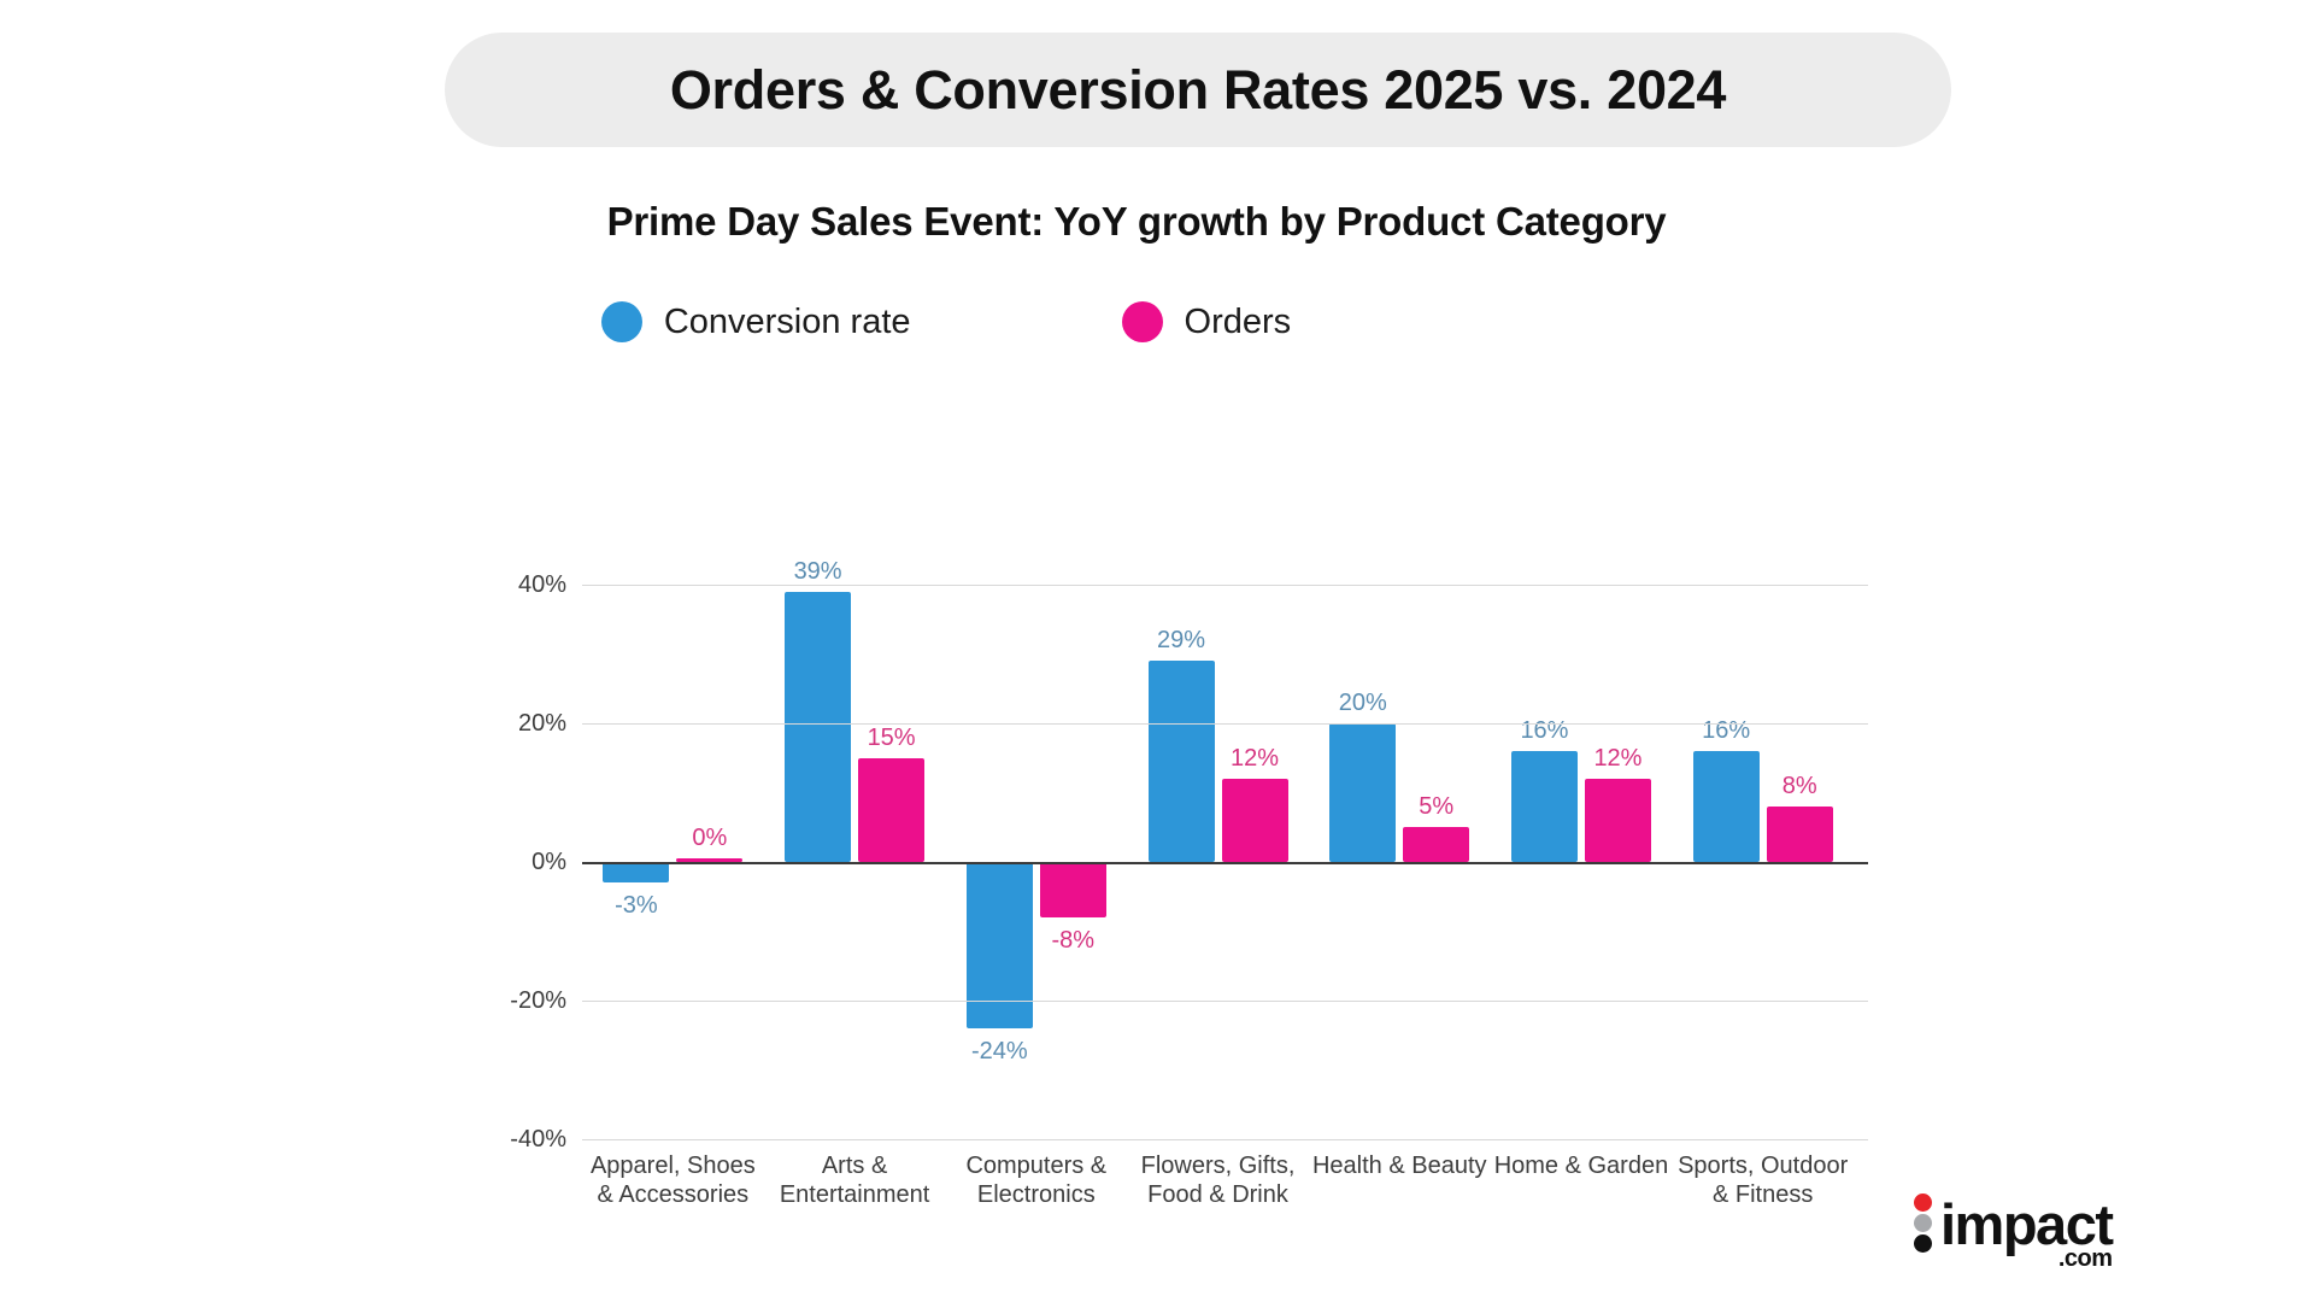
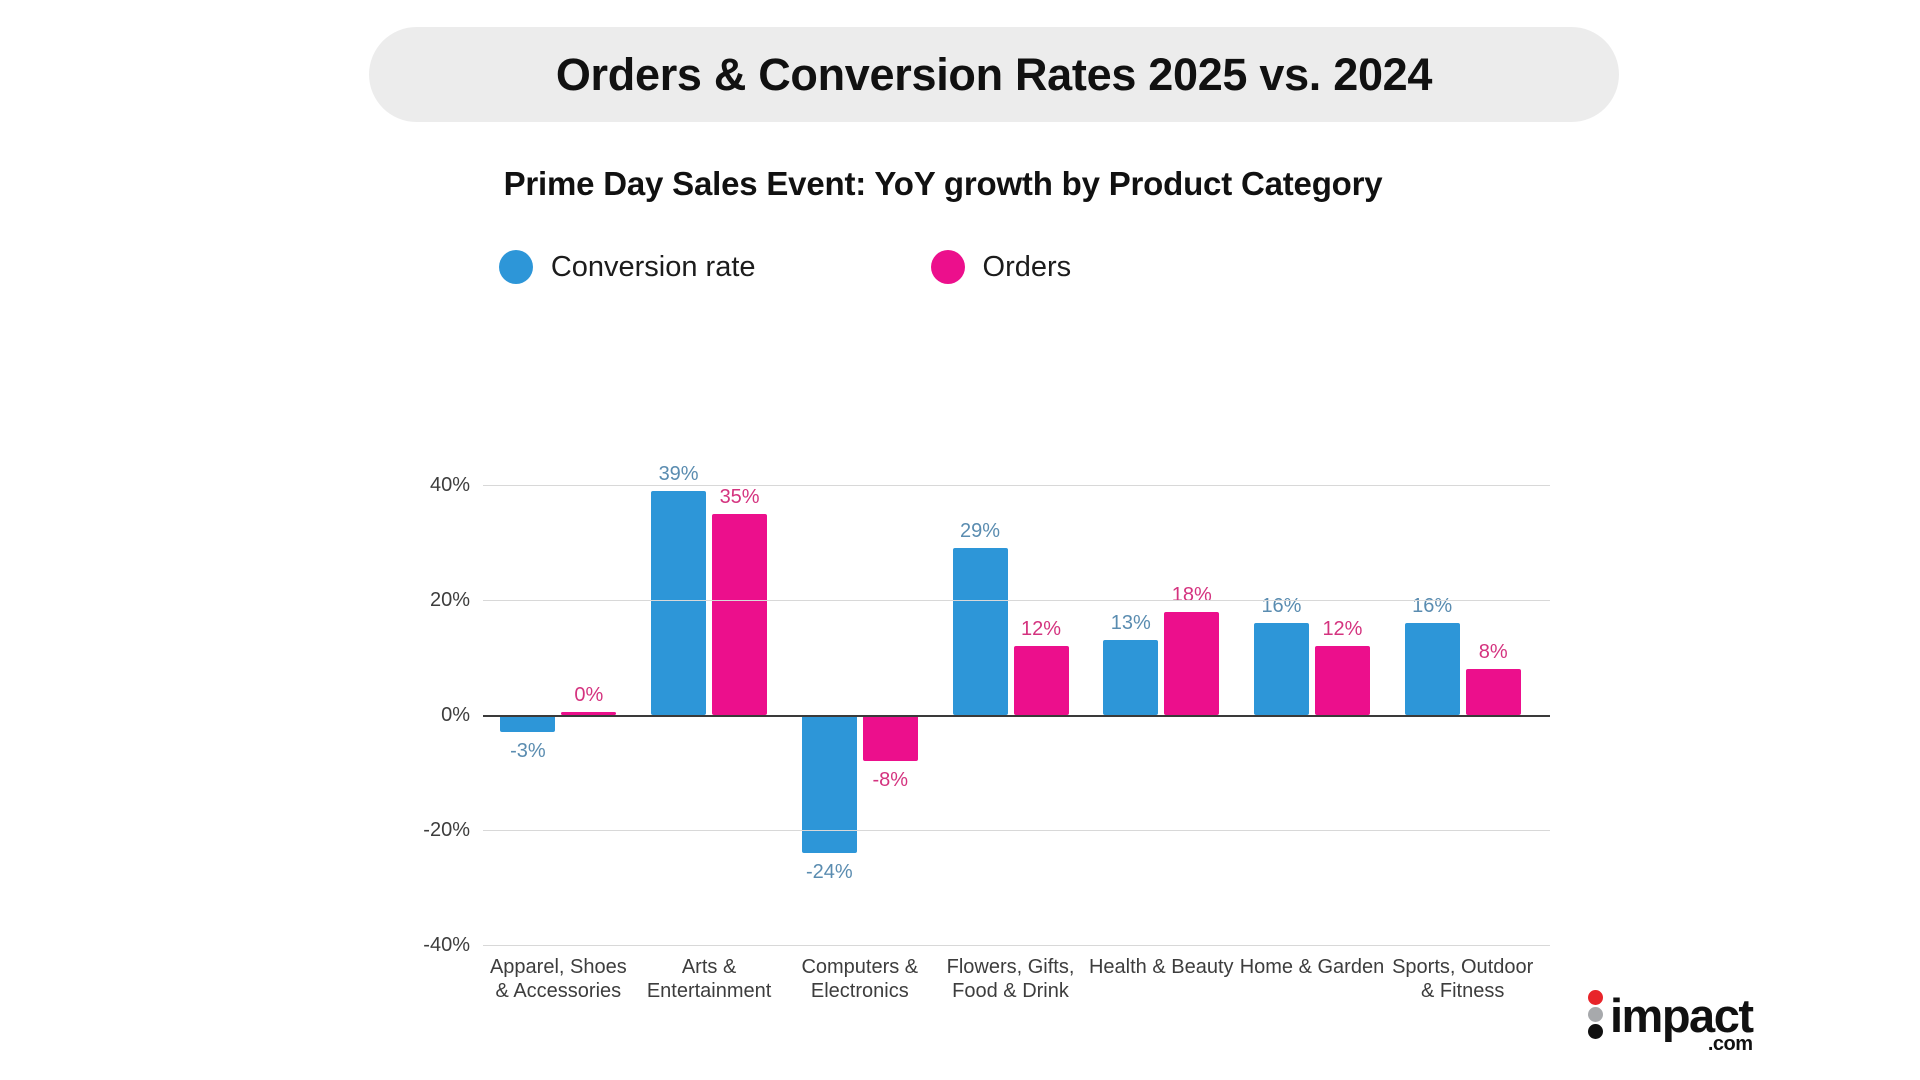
Orders/Arts & Entertainment: 15% -> 35%
Conversion rate/Health & Beauty: 20% -> 13%
Orders/Health & Beauty: 5% -> 18%
